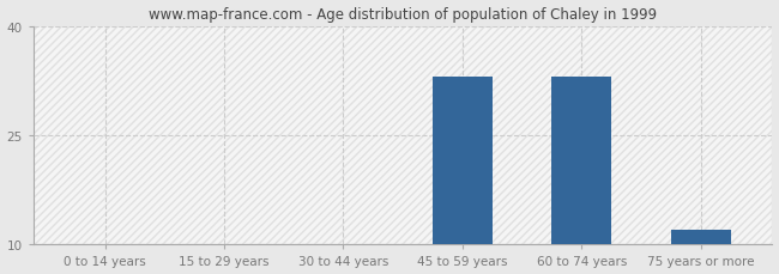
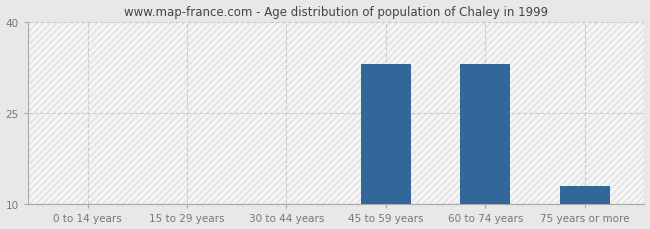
75 years or more: 12 -> 13
